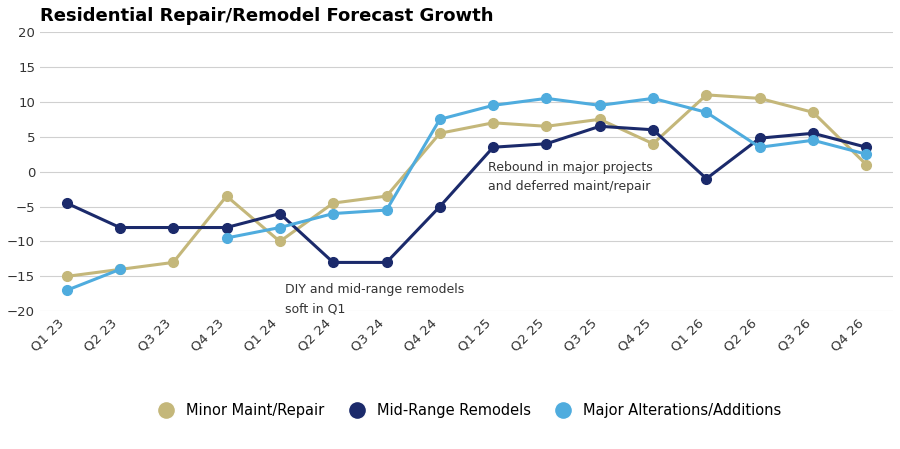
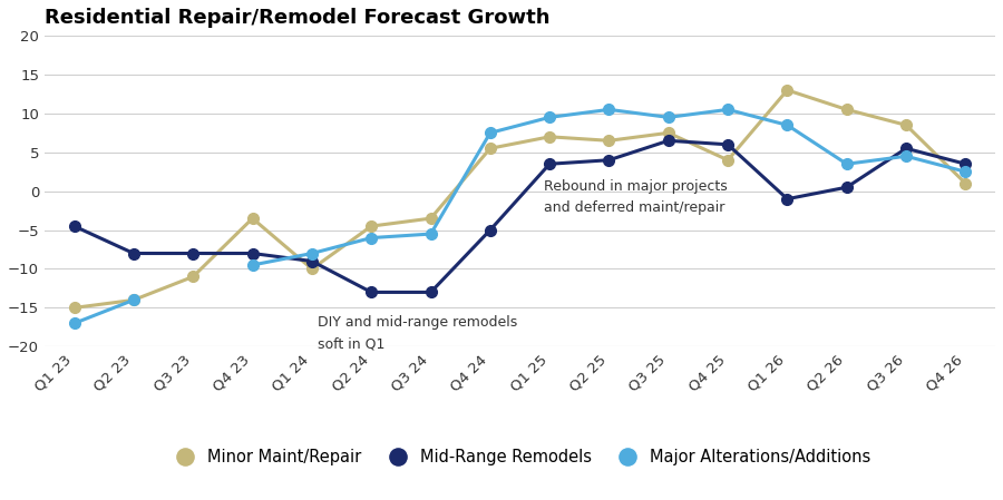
Minor Maint/Repair/Q3 23: -13.0 -> -11.0
Mid-Range Remodels/Q1 24: -6.0 -> -9.0
Minor Maint/Repair/Q1 26: 11.0 -> 13.0
Mid-Range Remodels/Q2 26: 4.8 -> 0.5
